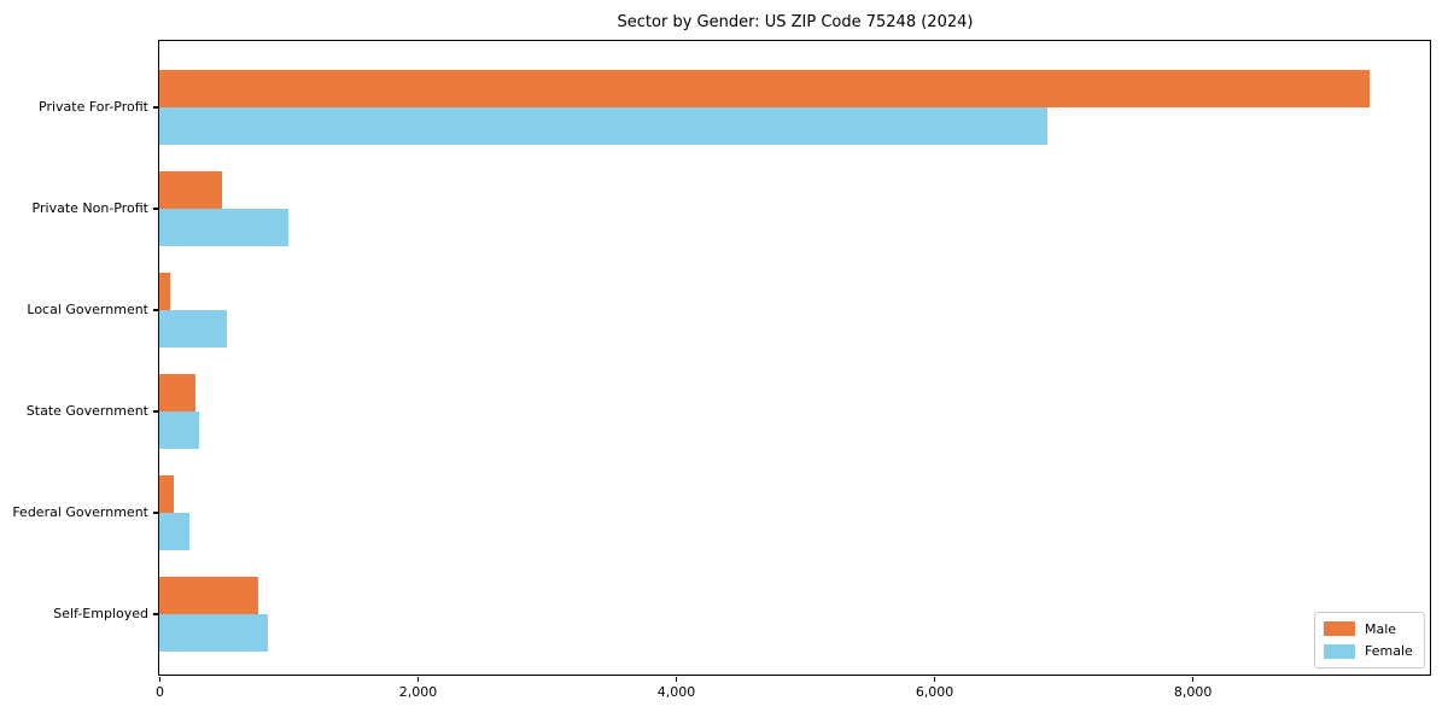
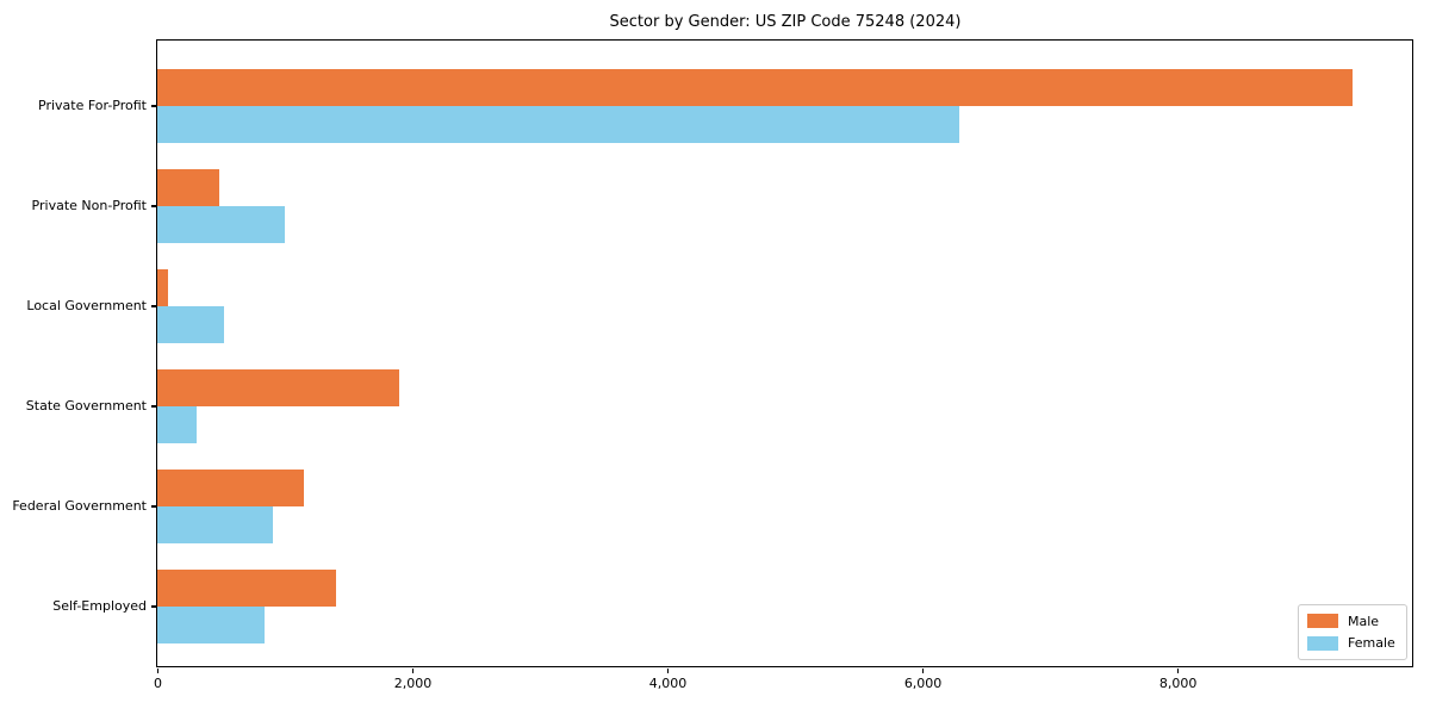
Female/Private For-Profit: 6880 -> 6290
Male/State Government: 280 -> 1900
Male/Federal Government: 120 -> 1150
Female/Federal Government: 230 -> 910
Male/Self-Employed: 760 -> 1400
